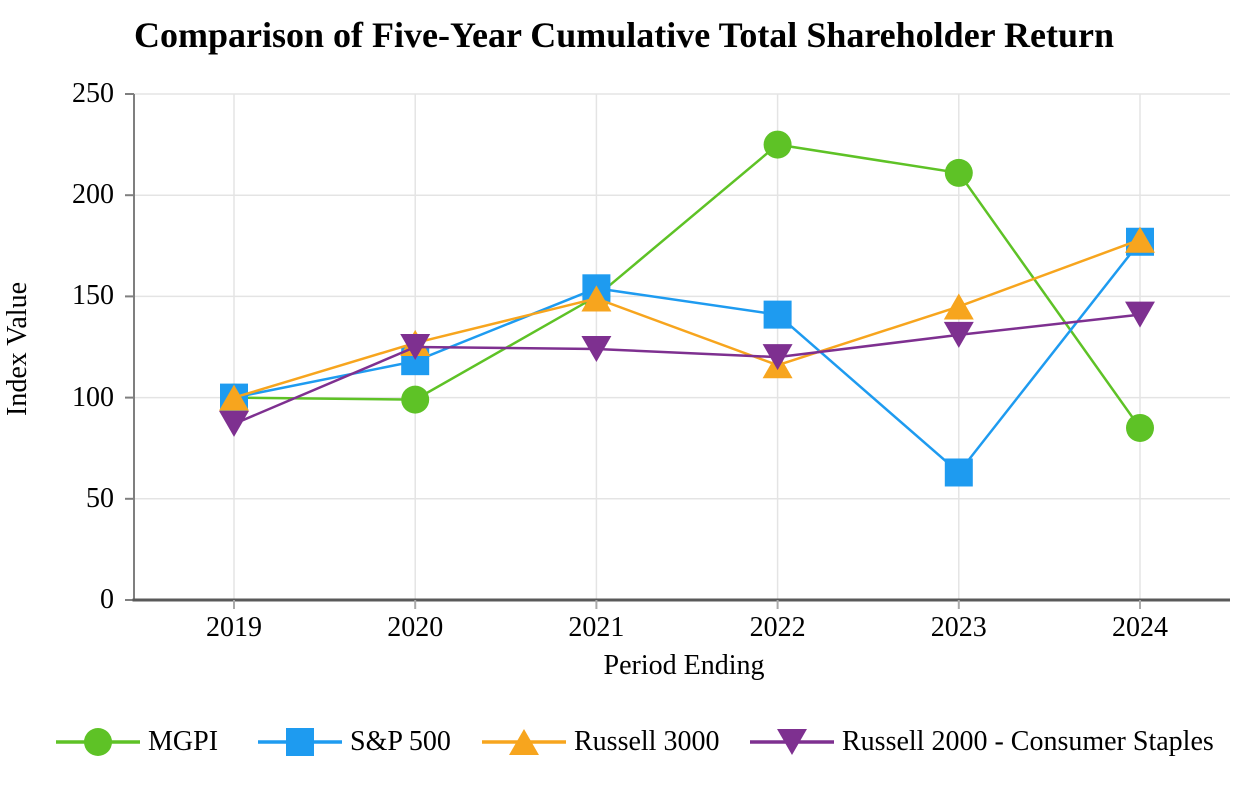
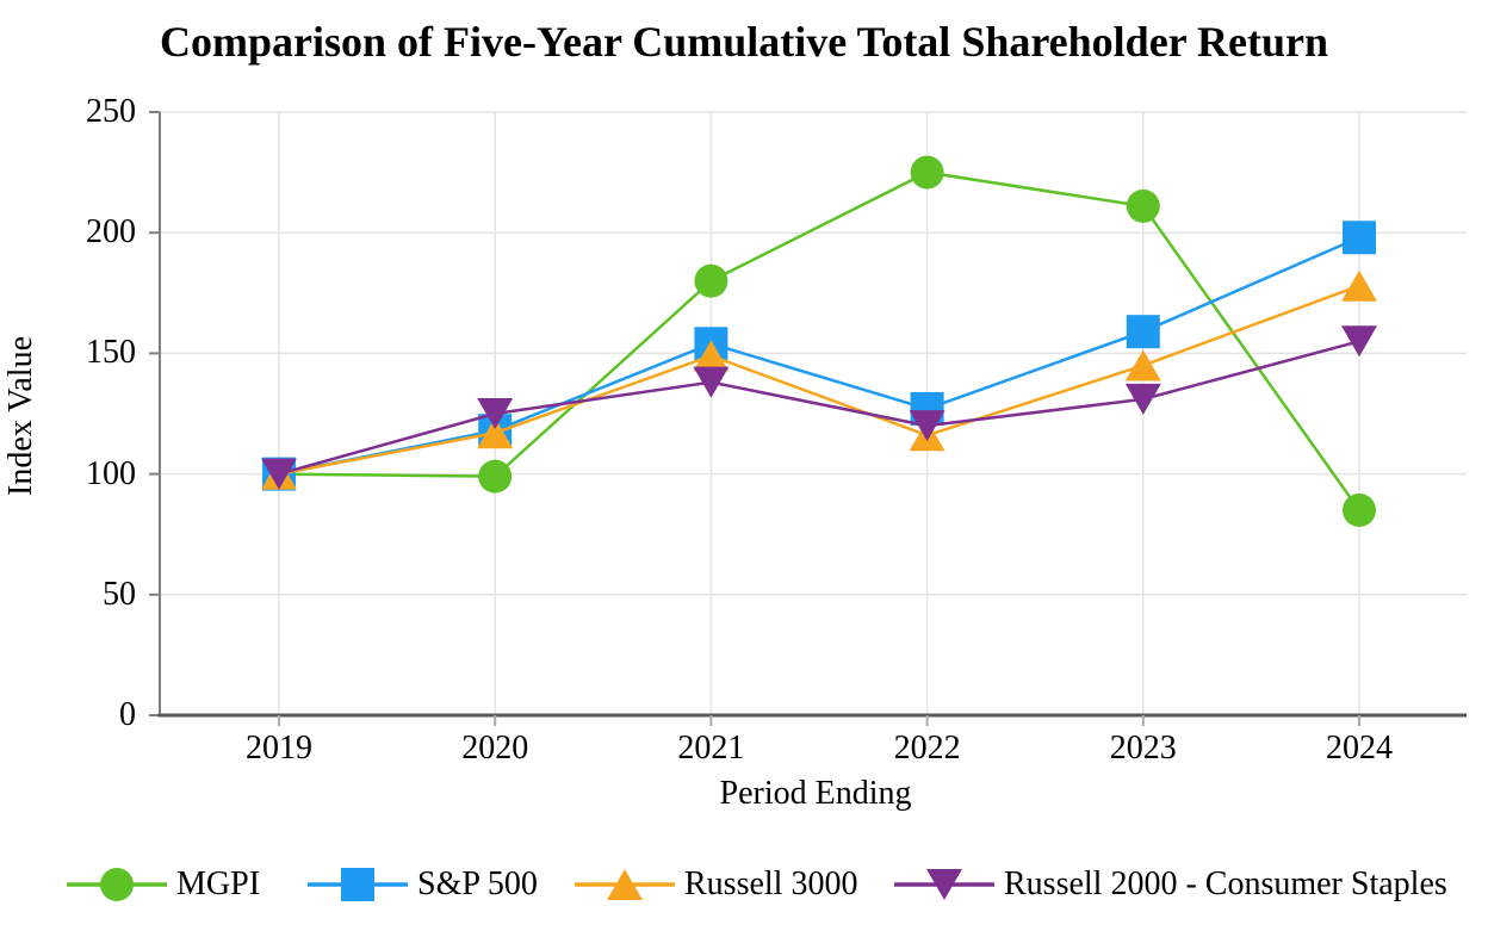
Russell 2000 - Consumer Staples/2019: 87 -> 100
Russell 3000/2020: 127 -> 117
MGPI/2021: 150 -> 180
Russell 2000 - Consumer Staples/2021: 124 -> 138
S&P 500/2022: 141 -> 127
S&P 500/2023: 63 -> 159
S&P 500/2024: 177 -> 198
Russell 2000 - Consumer Staples/2024: 141 -> 155
